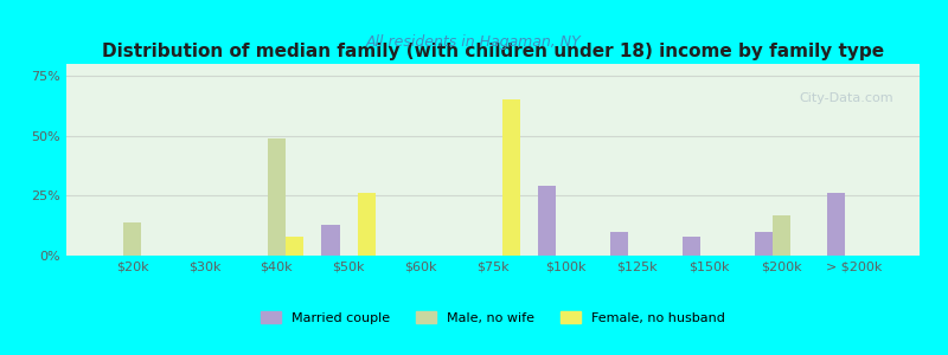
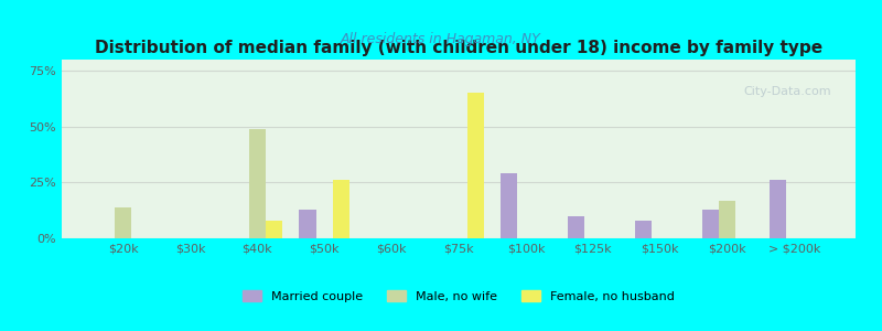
Married couple/$200k: 10% -> 13%
